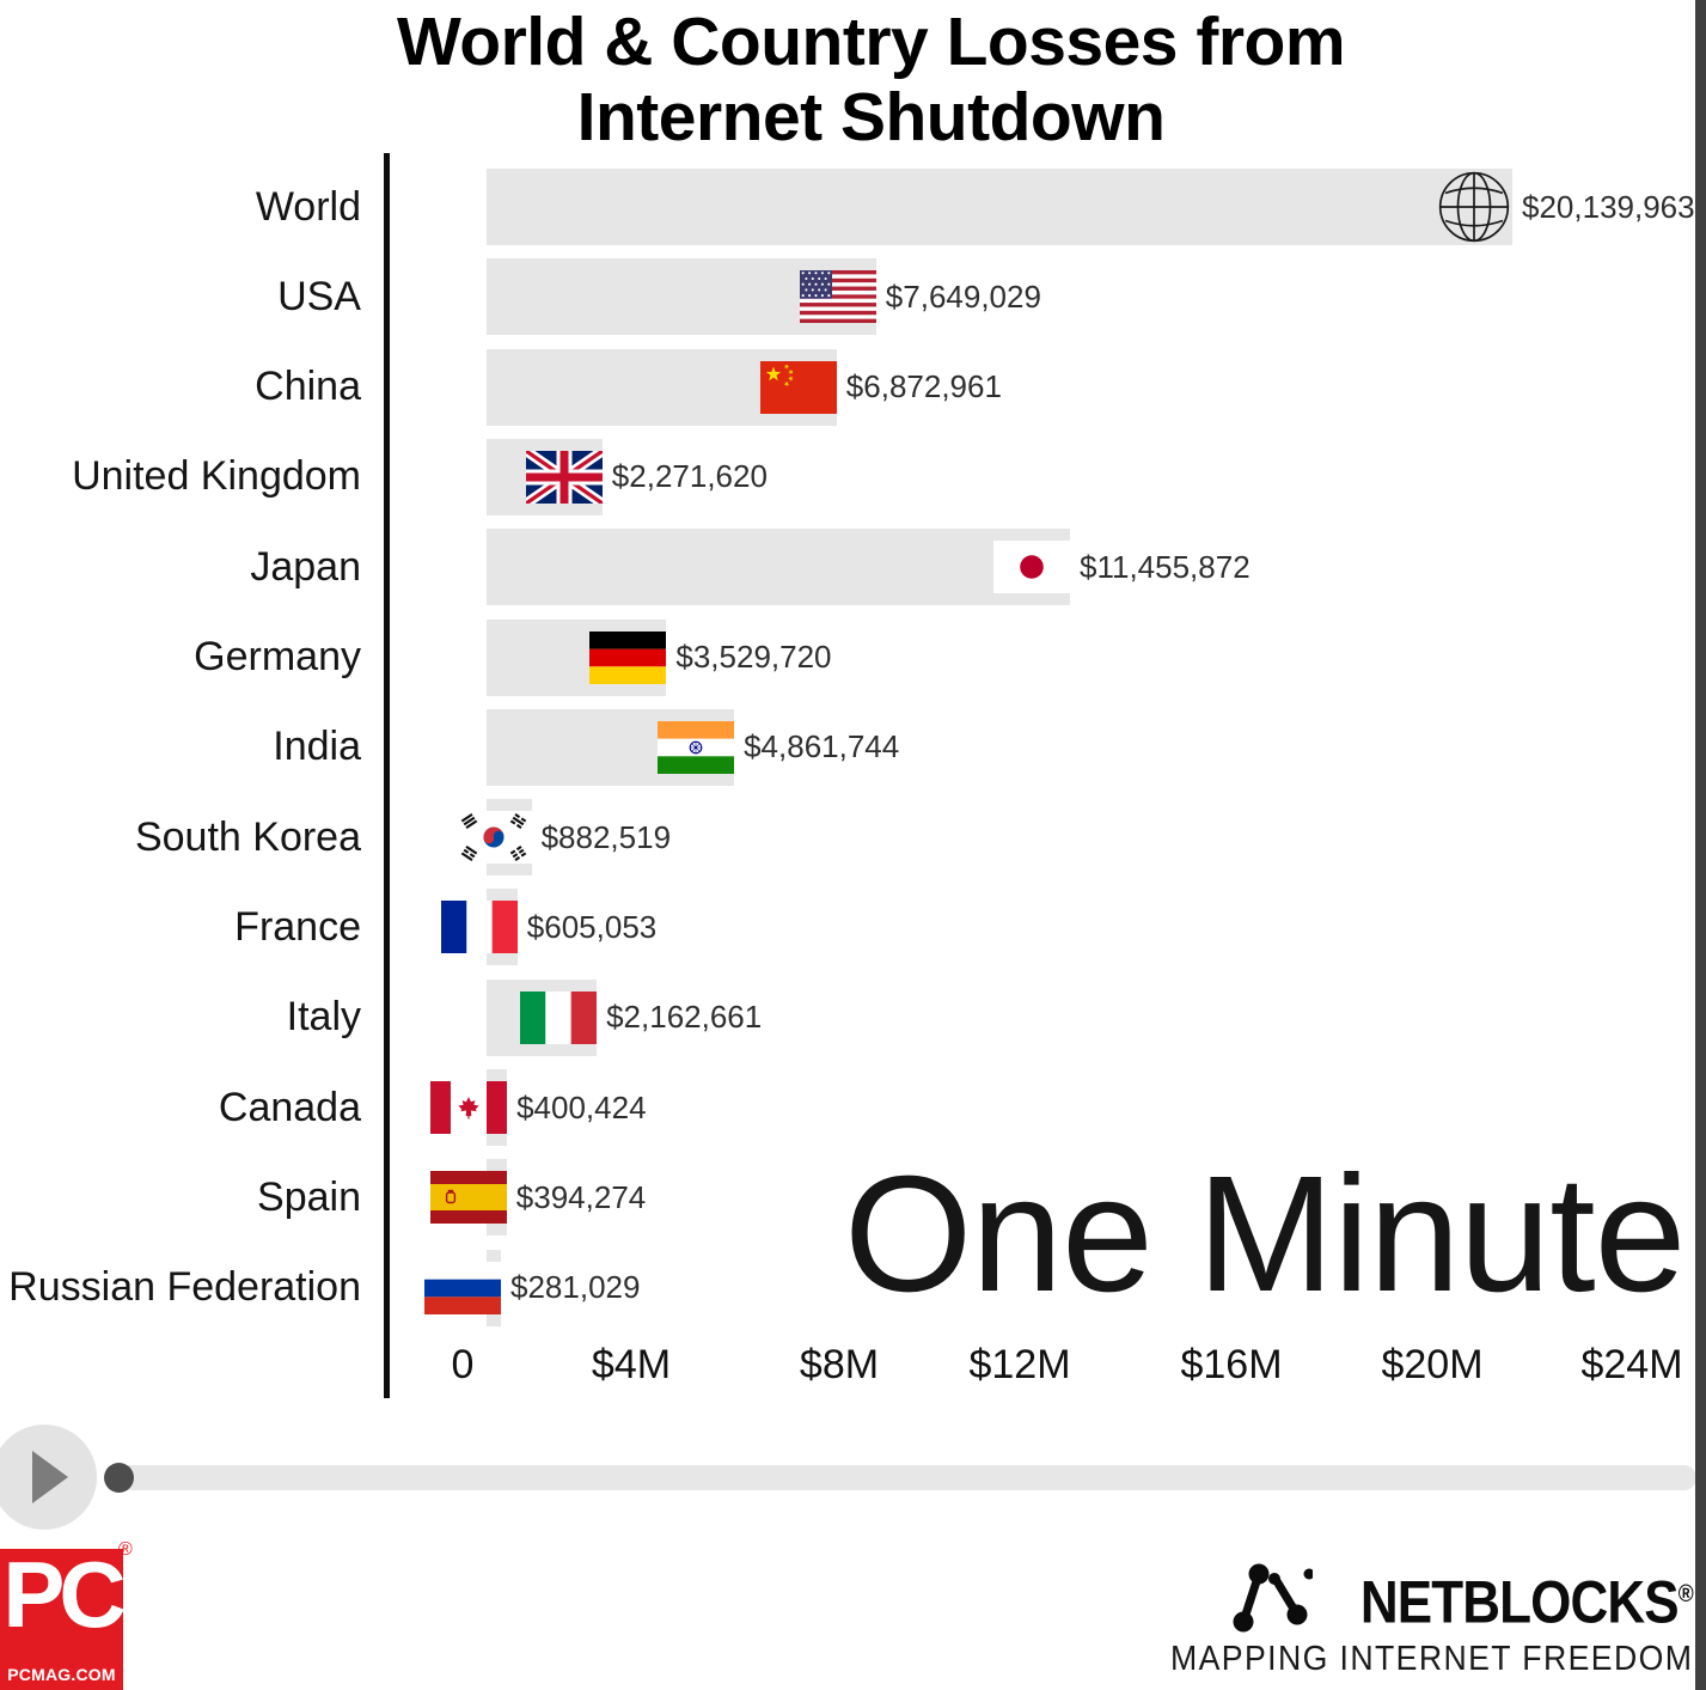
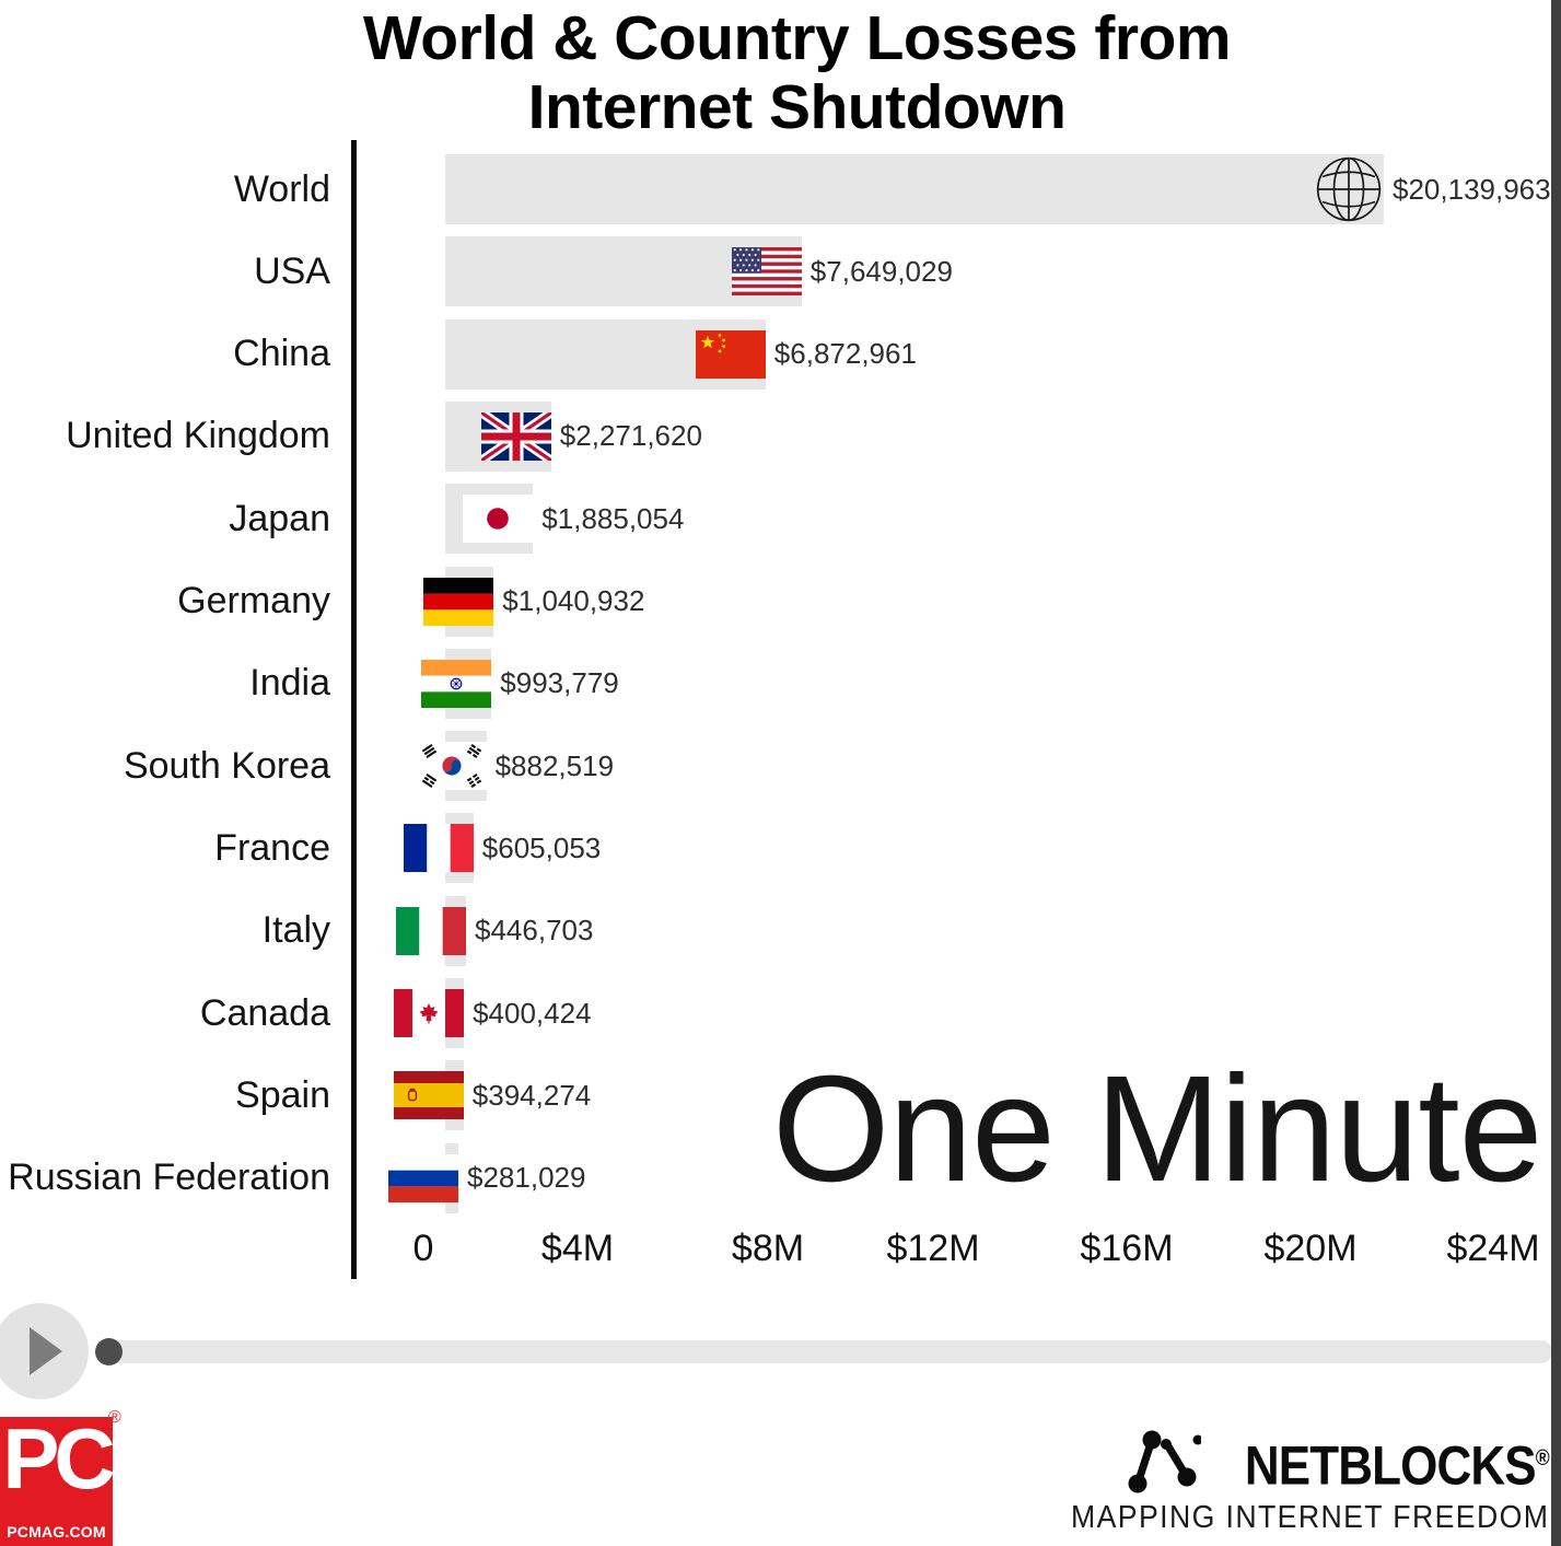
Japan: $11,455,872 -> $1,885,054
Germany: $3,529,720 -> $1,040,932
India: $4,861,744 -> $993,779
Italy: $2,162,661 -> $446,703
